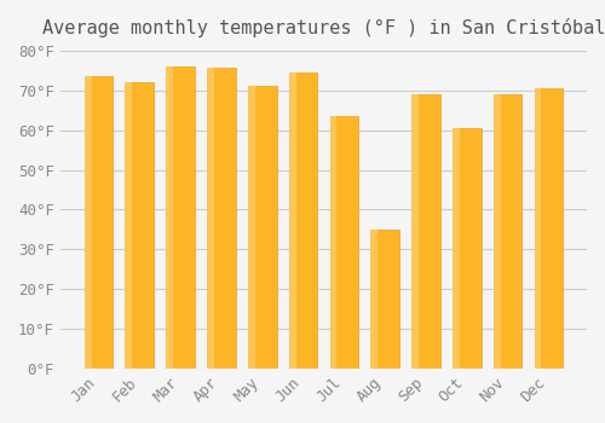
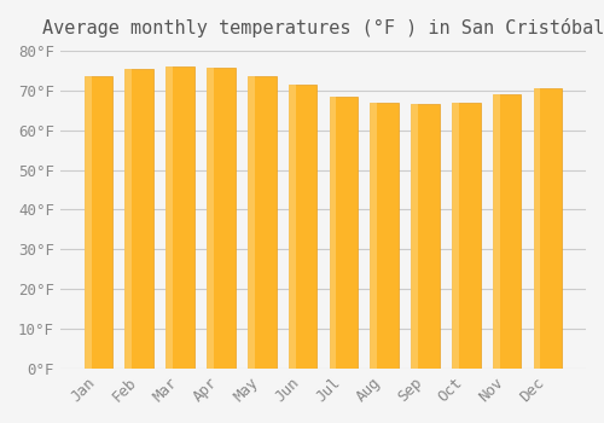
Feb: 72.0°F -> 75.5°F
May: 71.0°F -> 73.5°F
Jun: 74.5°F -> 71.5°F
Jul: 63.5°F -> 68.5°F
Aug: 35.0°F -> 67.0°F
Sep: 69.0°F -> 66.5°F
Oct: 60.5°F -> 67.0°F
